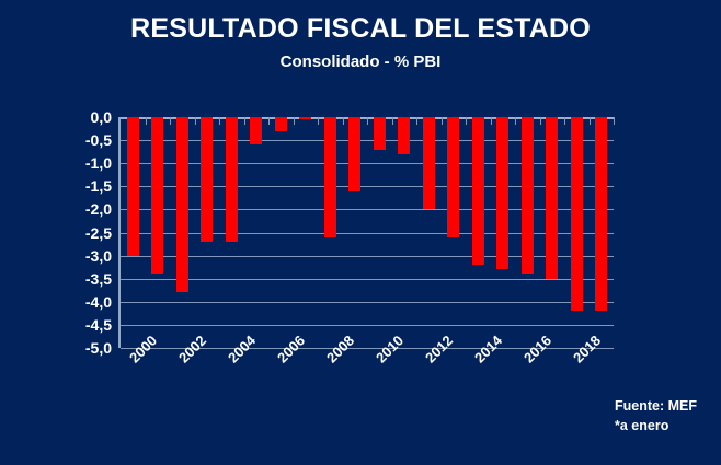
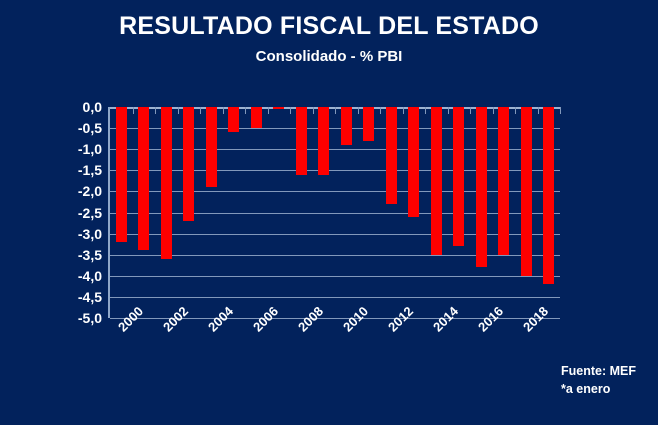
2000: -3,0 -> -3,2
2002: -3,8 -> -3,6
2004: -2,7 -> -1,9
2006: -0,3 -> -0,5
2008: -2,6 -> -1,6
2010: -0,7 -> -0,9
2012: -2,0 -> -2,3
2014: -3,2 -> -3,5
2016: -3,4 -> -3,8
2018: -4,2 -> -4,0
